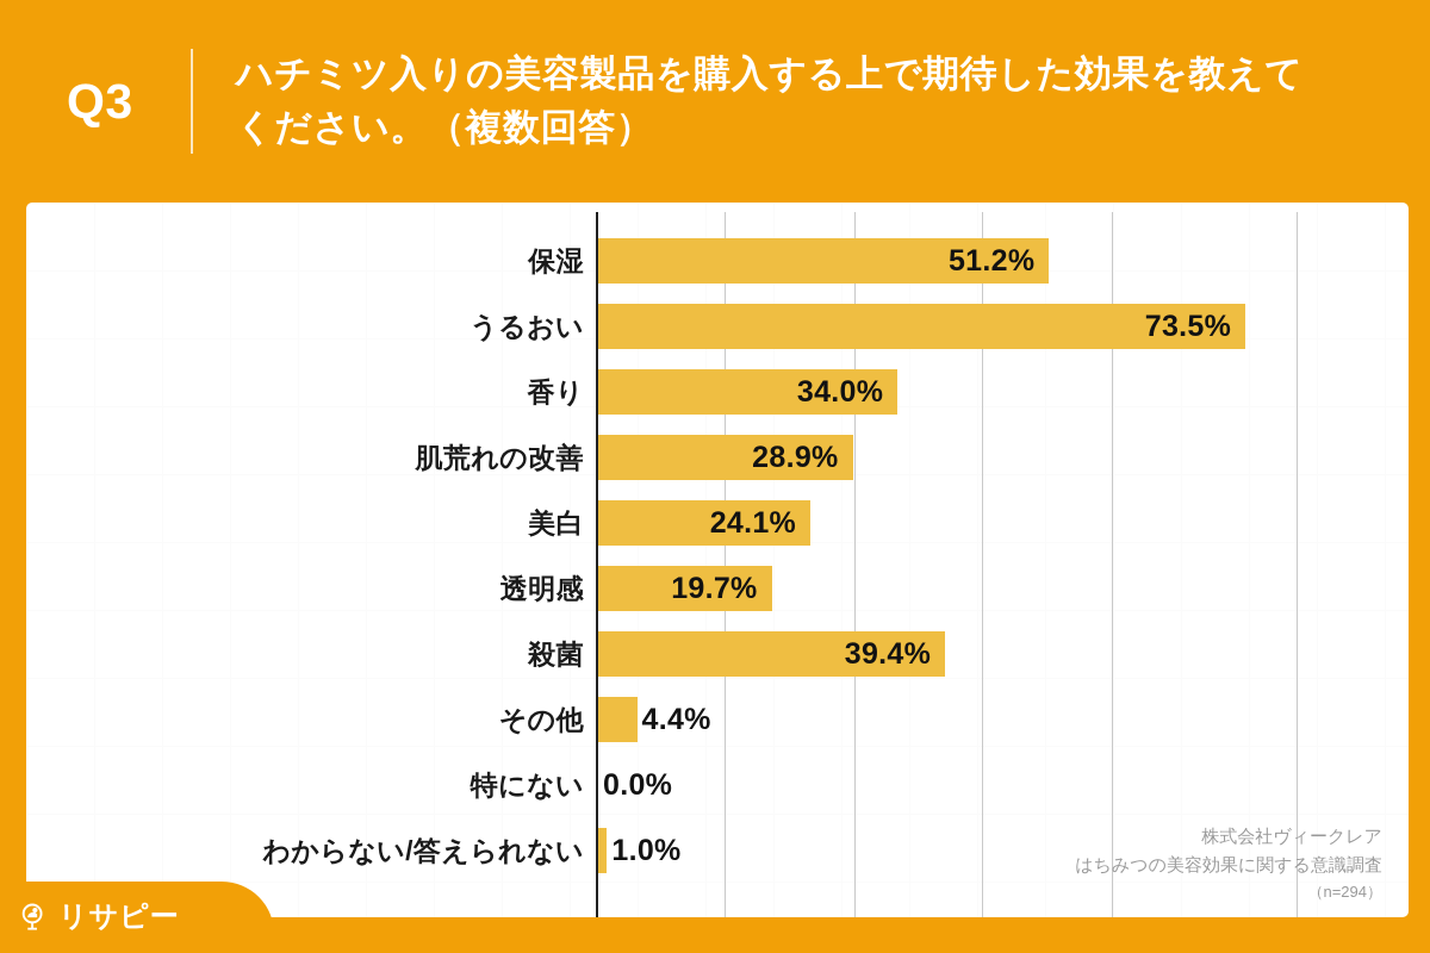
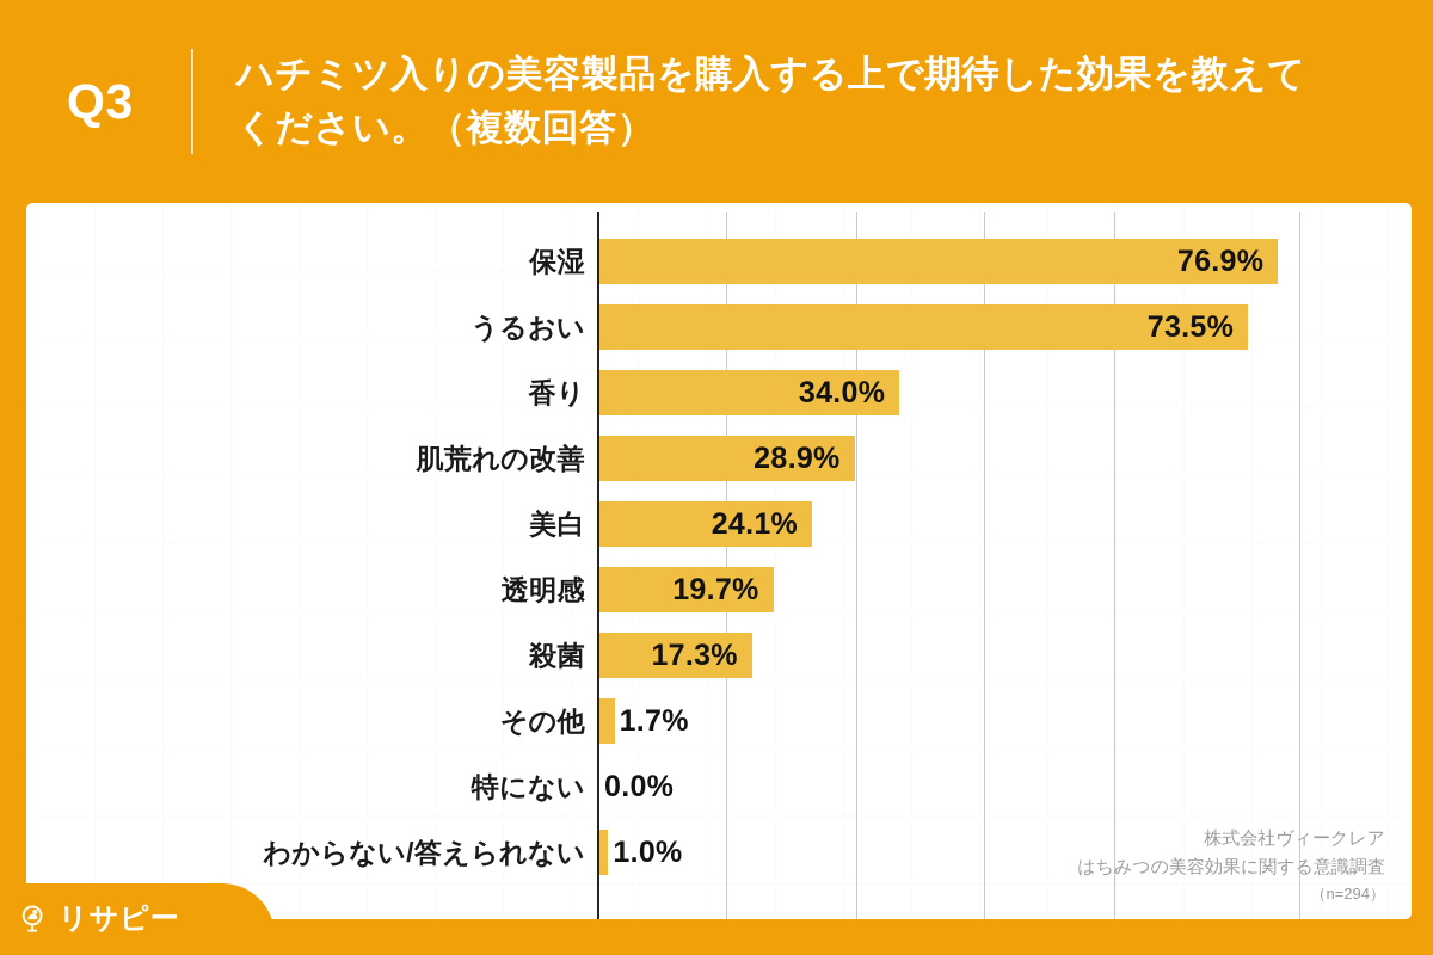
保湿: 51.2% -> 76.9%
殺菌: 39.4% -> 17.3%
その他: 4.4% -> 1.7%
